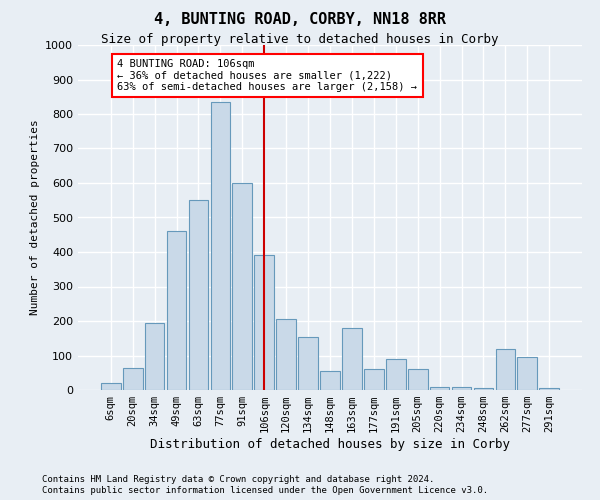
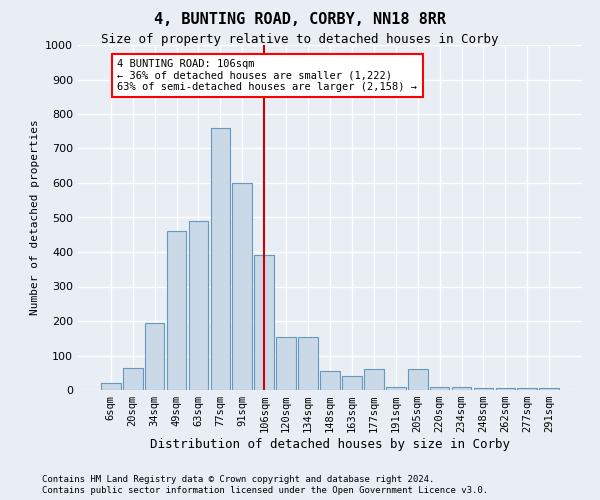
63sqm: 550 -> 490
77sqm: 835 -> 760
120sqm: 205 -> 155
163sqm: 180 -> 40
191sqm: 90 -> 10
262sqm: 120 -> 5
277sqm: 95 -> 5
